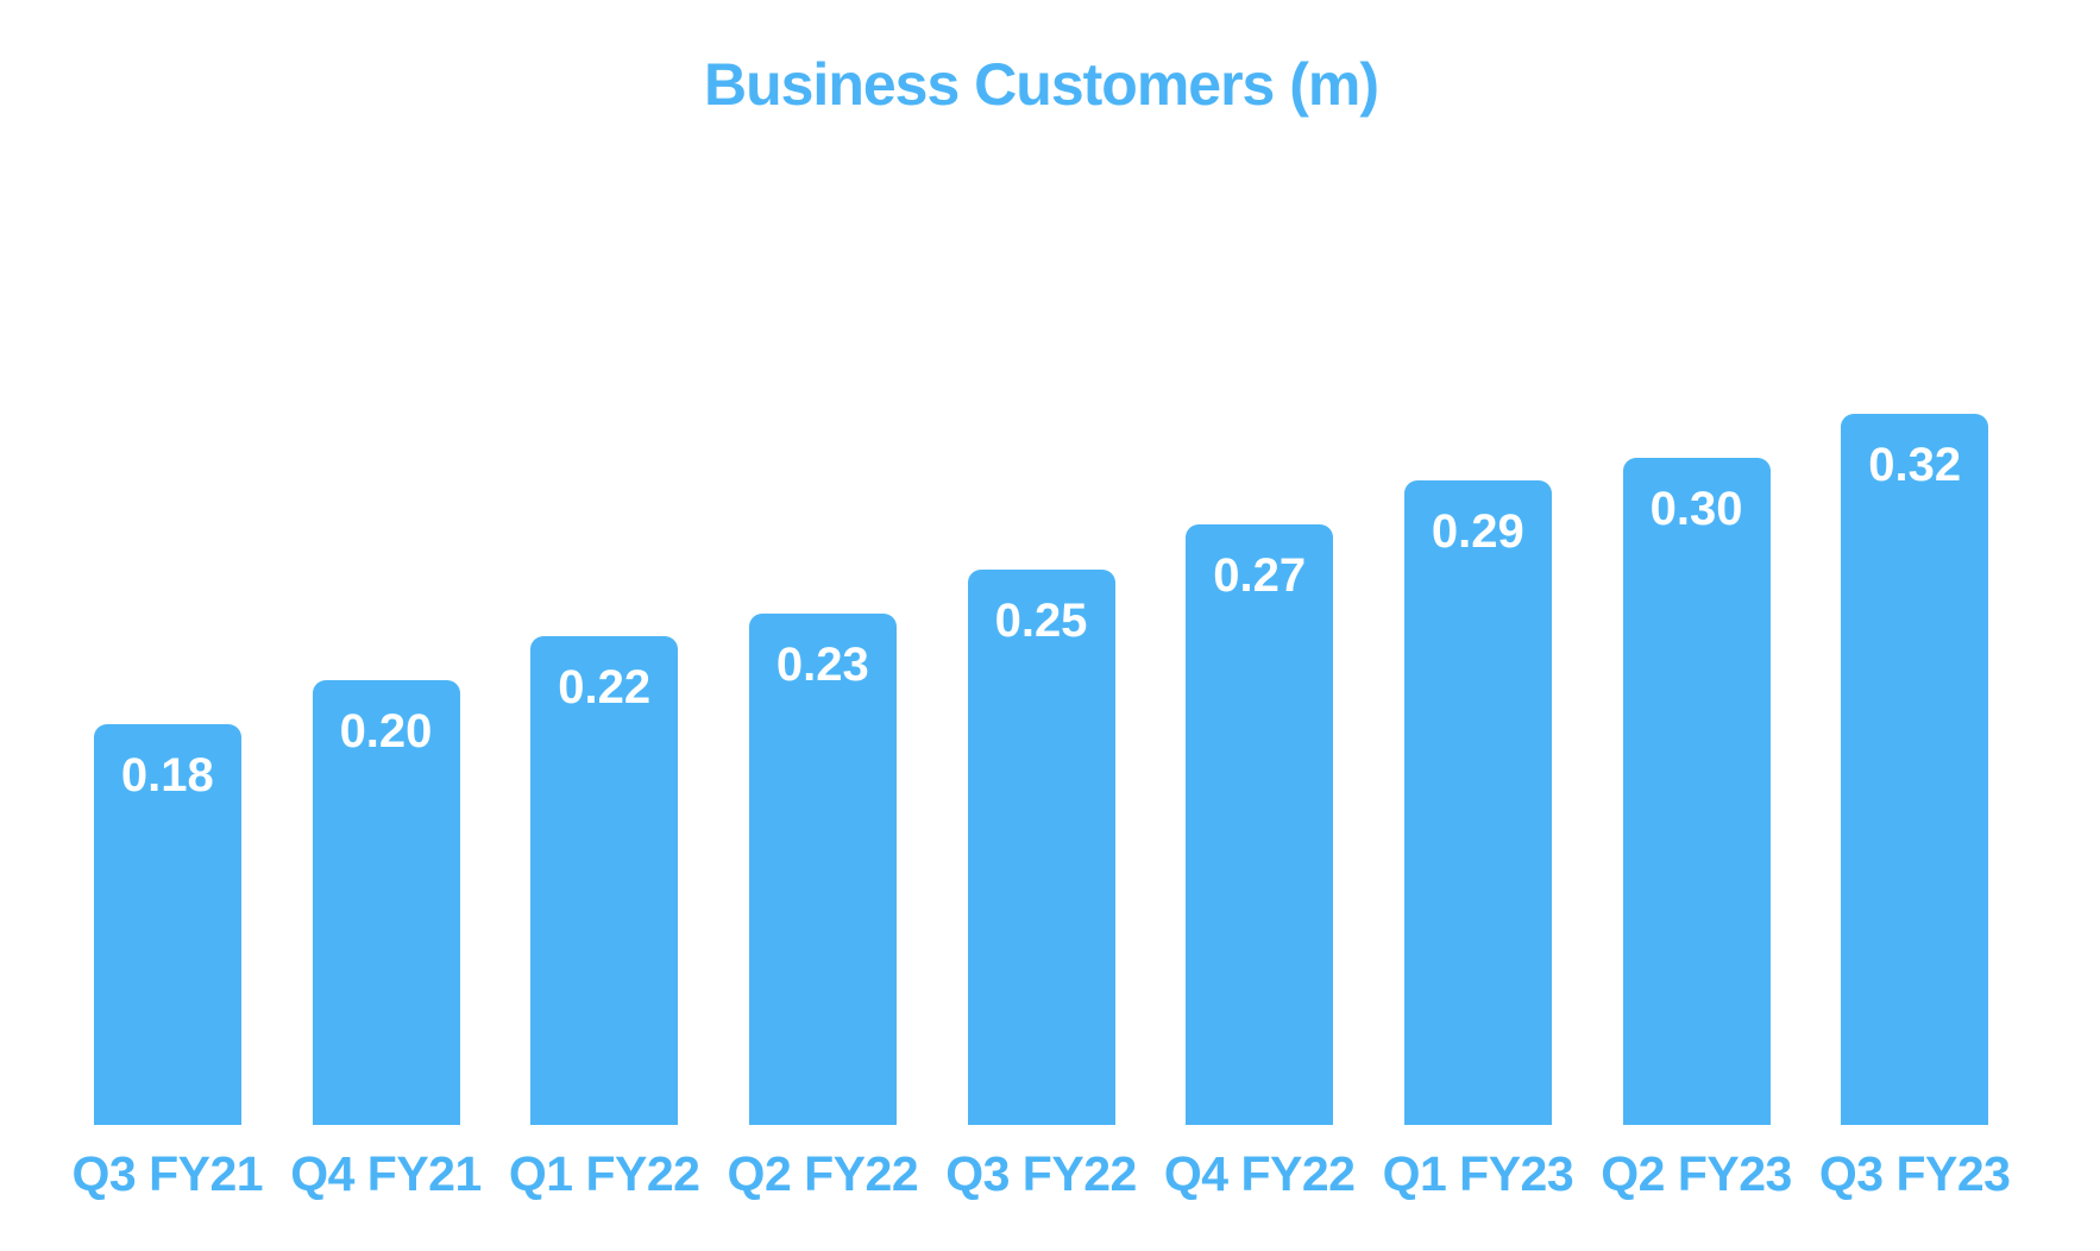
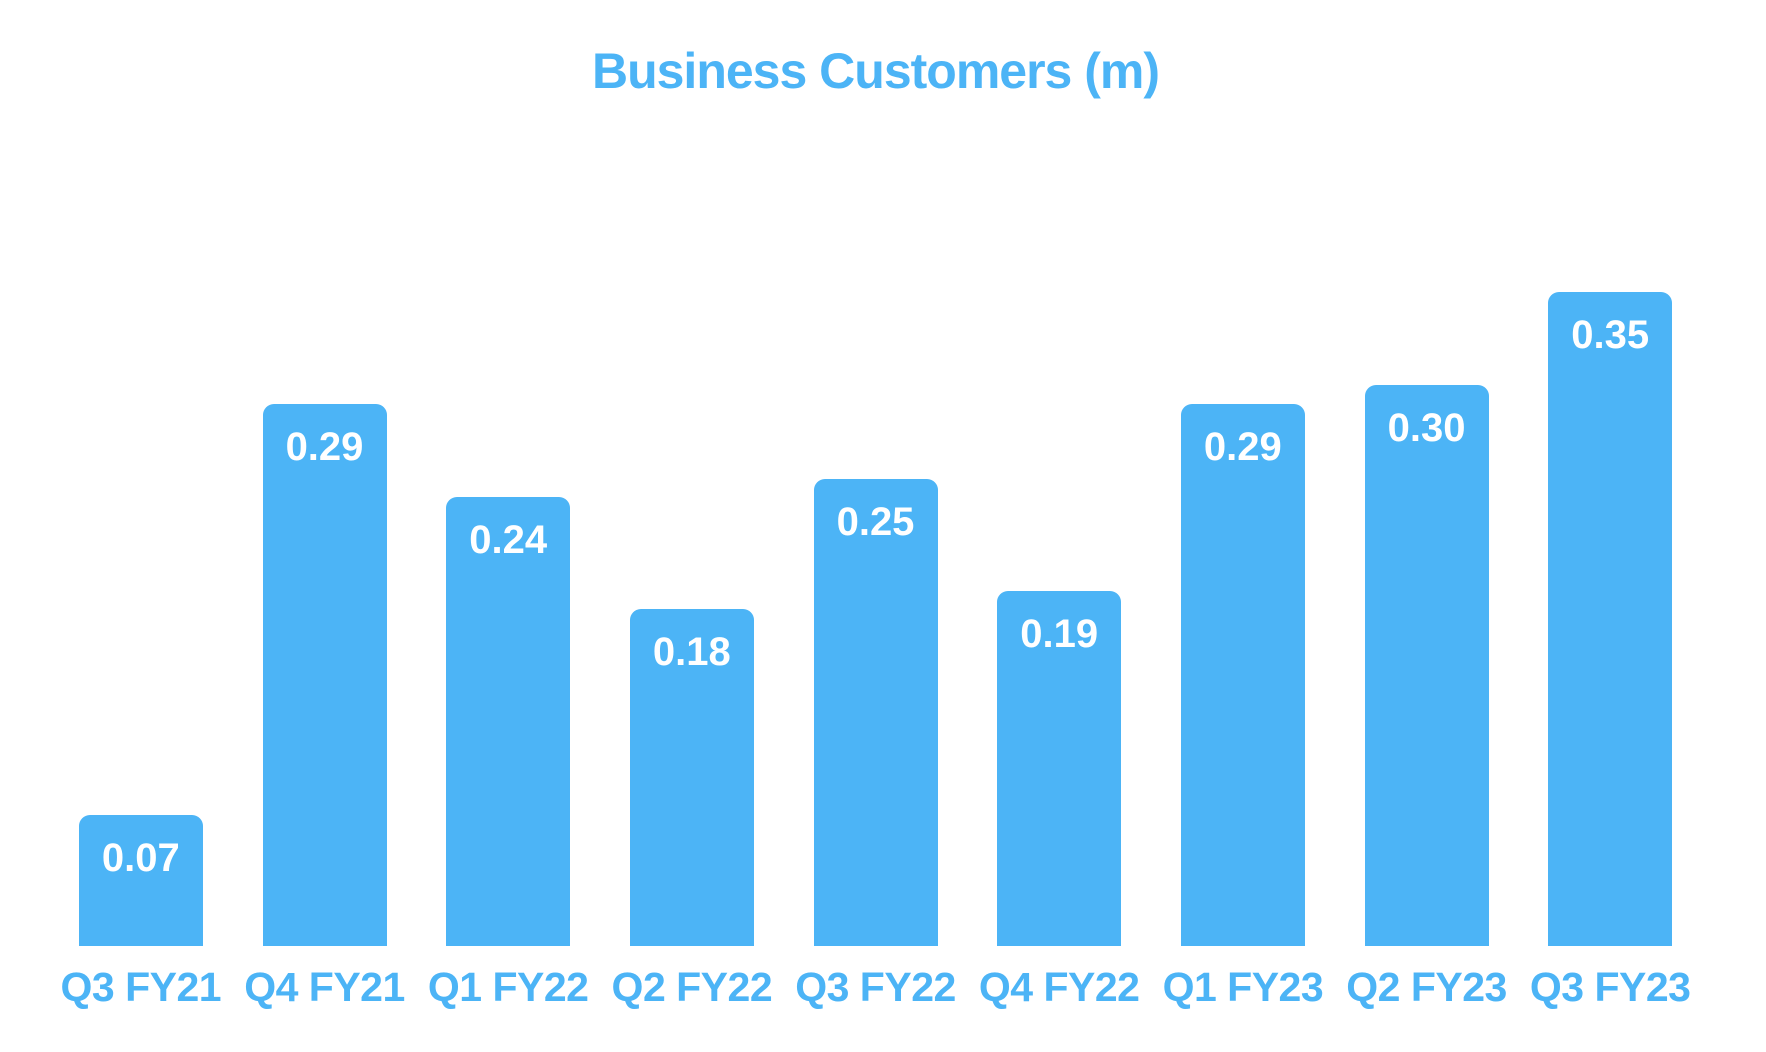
Q3 FY21: 0.18 -> 0.07
Q4 FY21: 0.20 -> 0.29
Q1 FY22: 0.22 -> 0.24
Q2 FY22: 0.23 -> 0.18
Q4 FY22: 0.27 -> 0.19
Q3 FY23: 0.32 -> 0.35
